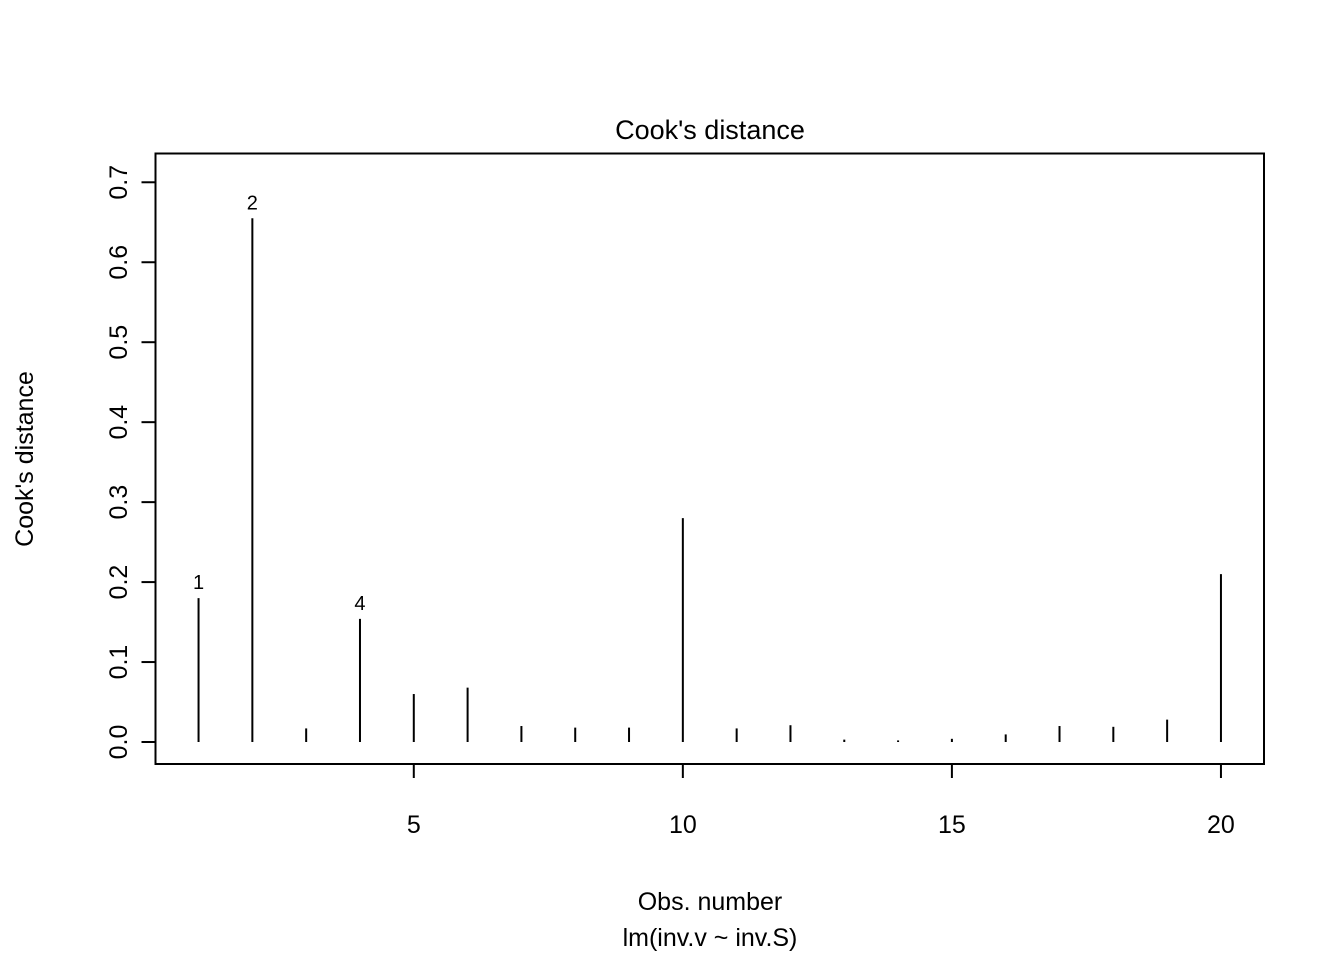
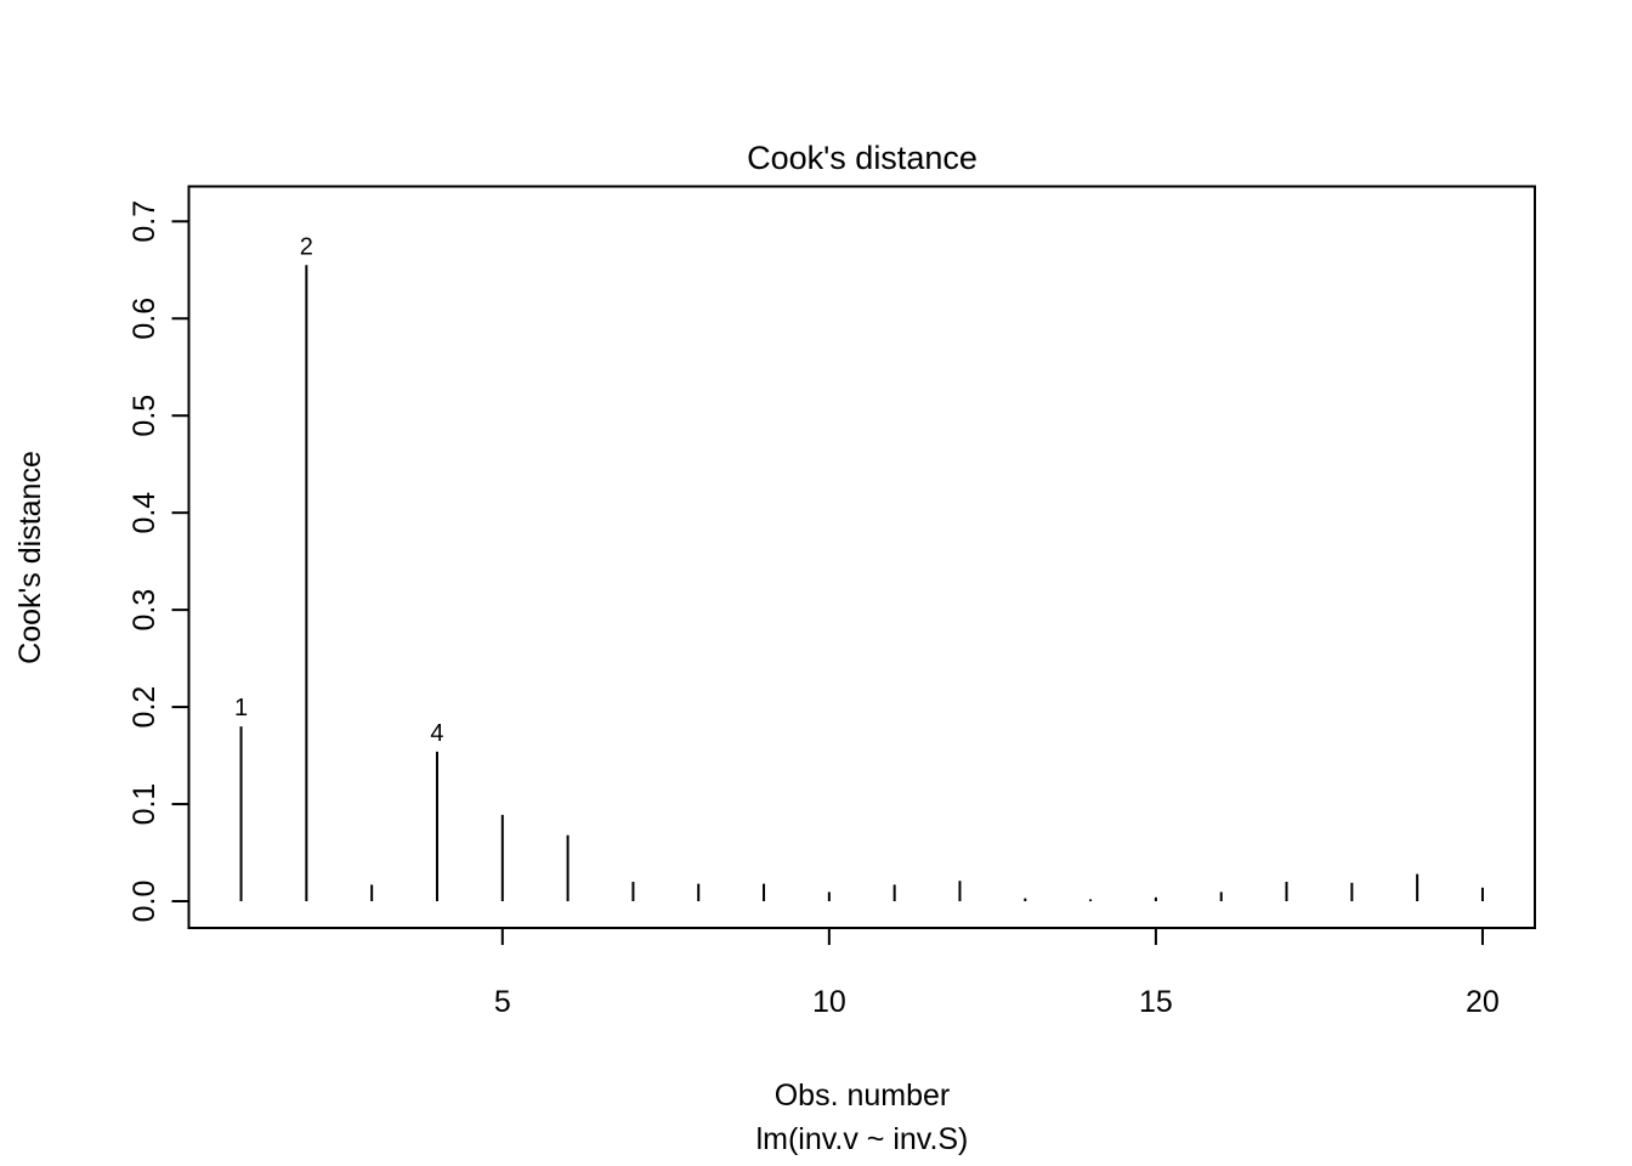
5: 0.06 -> 0.09
10: 0.28 -> 0.01
20: 0.21 -> 0.01
